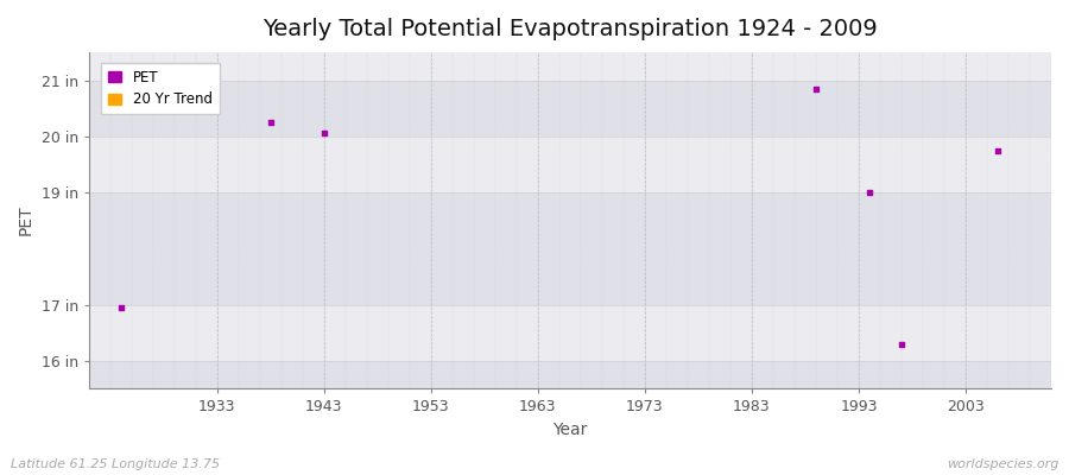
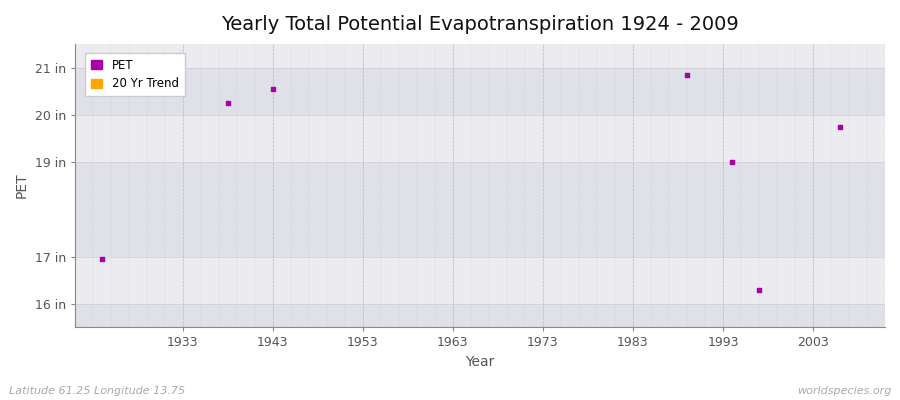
1943: 20.05 in -> 20.55 in
